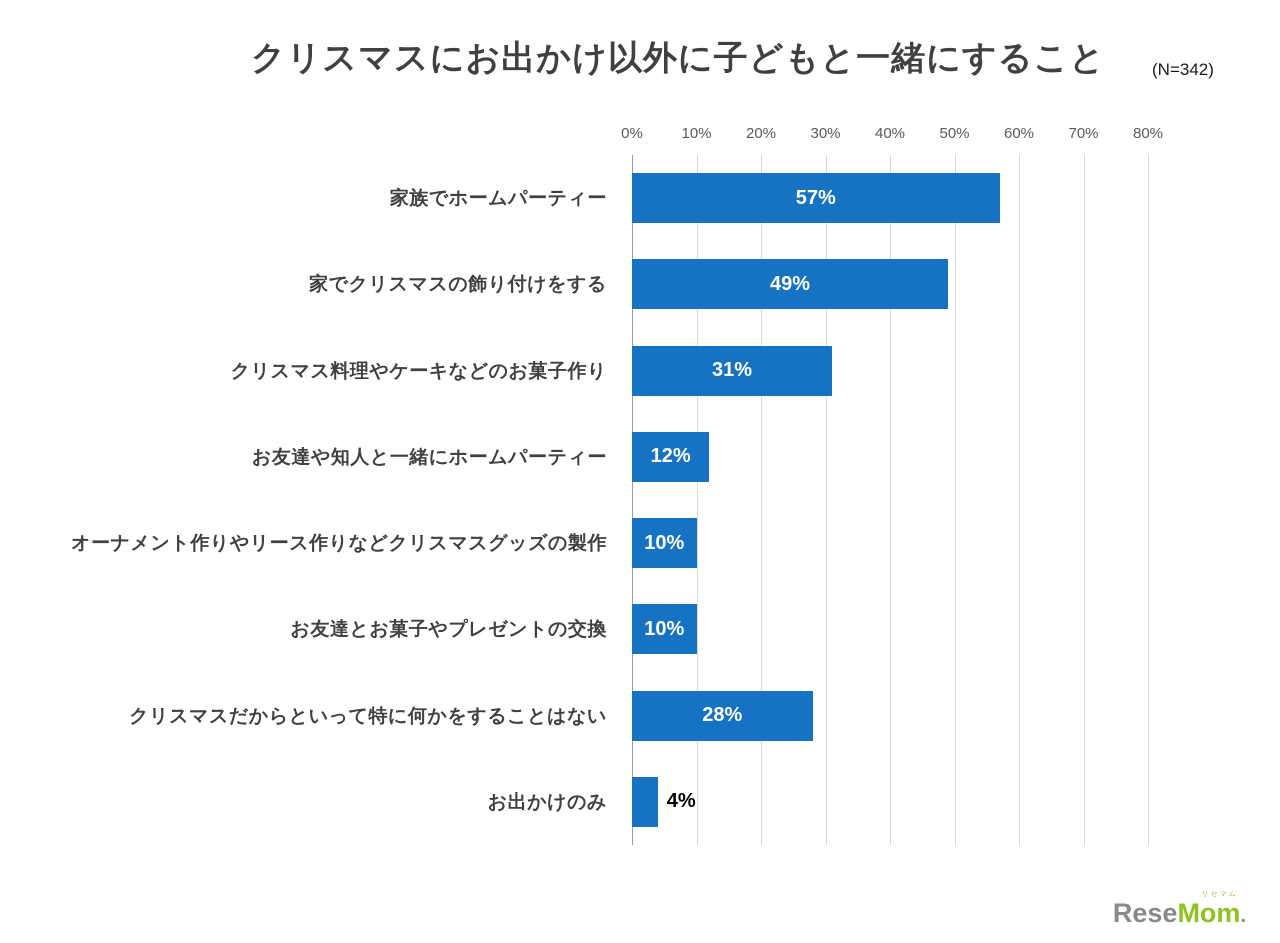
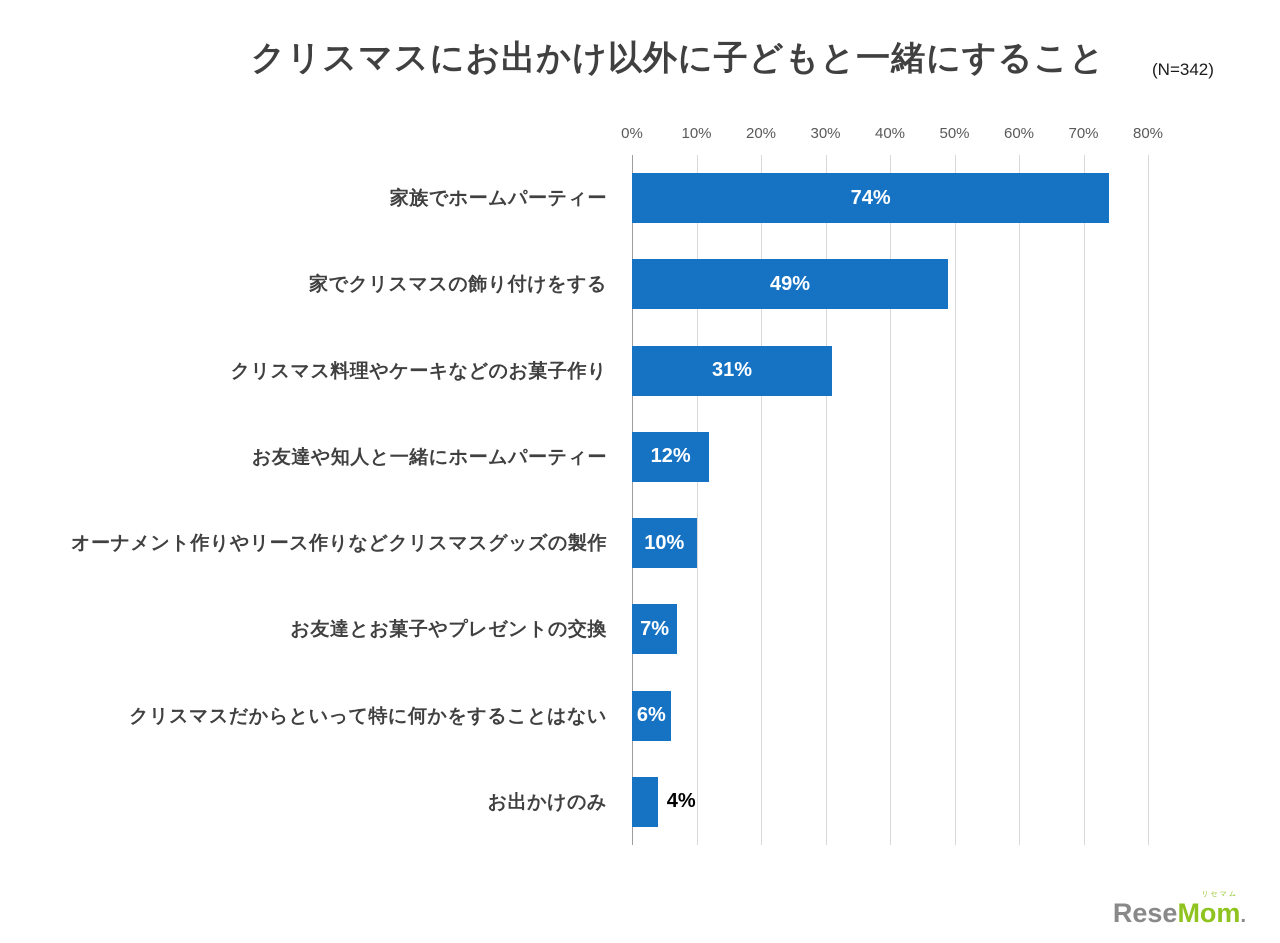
家族でホームパーティー: 57% -> 74%
お友達とお菓子やプレゼントの交換: 10% -> 7%
クリスマスだからといって特に何かをすることはない: 28% -> 6%
